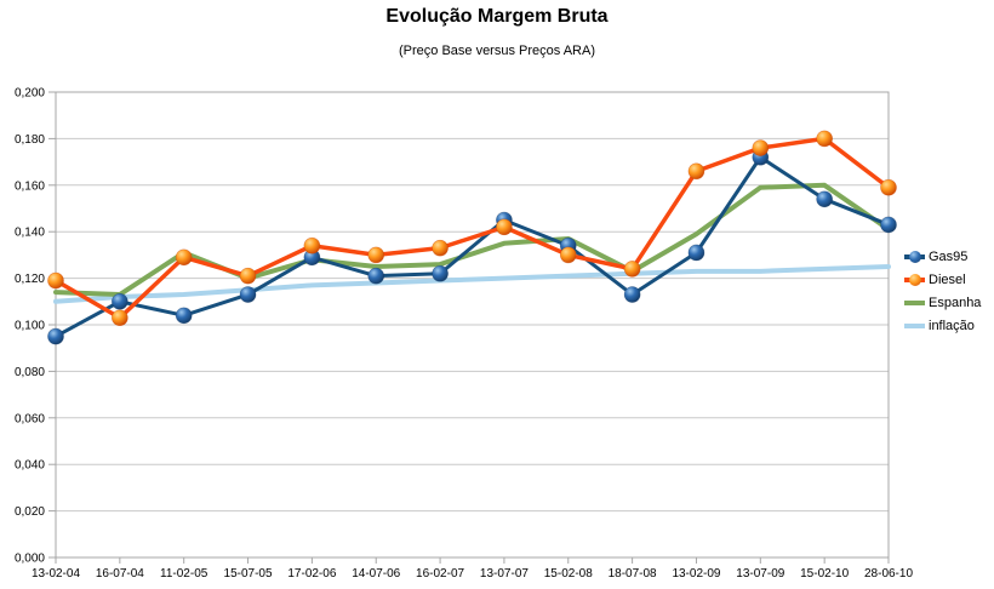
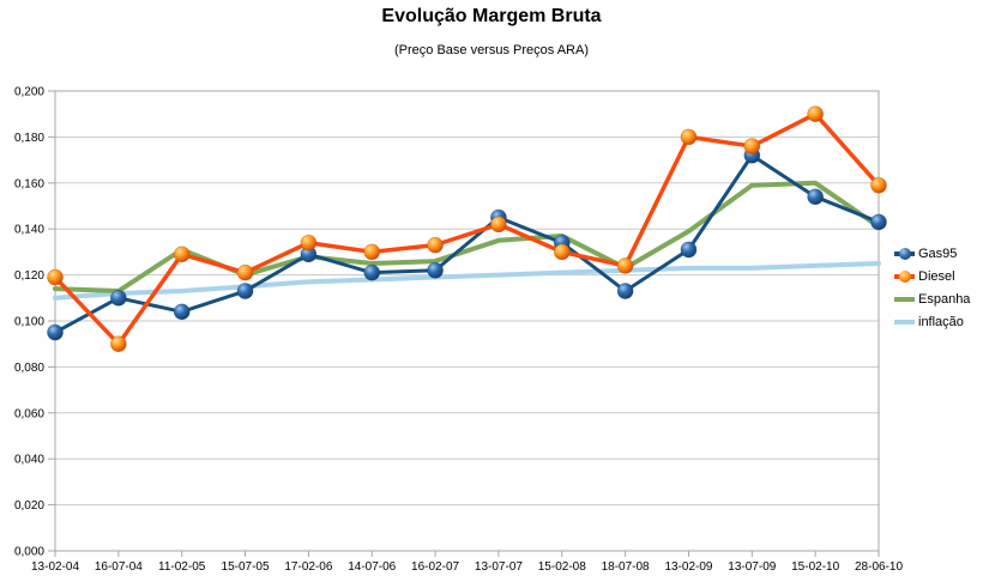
Diesel/16-07-04: 0,10 -> 0,09
Diesel/13-02-09: 0,17 -> 0,18
Diesel/15-02-10: 0,18 -> 0,19
